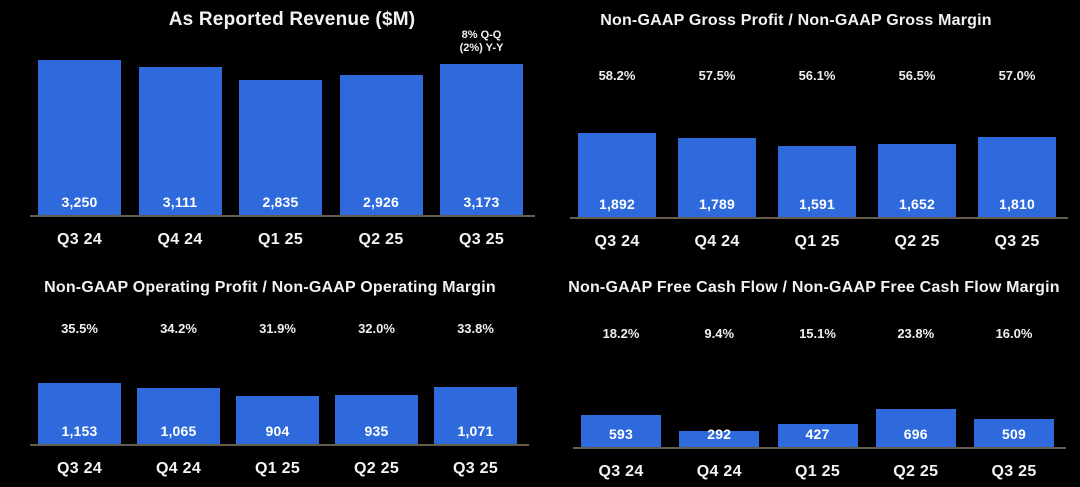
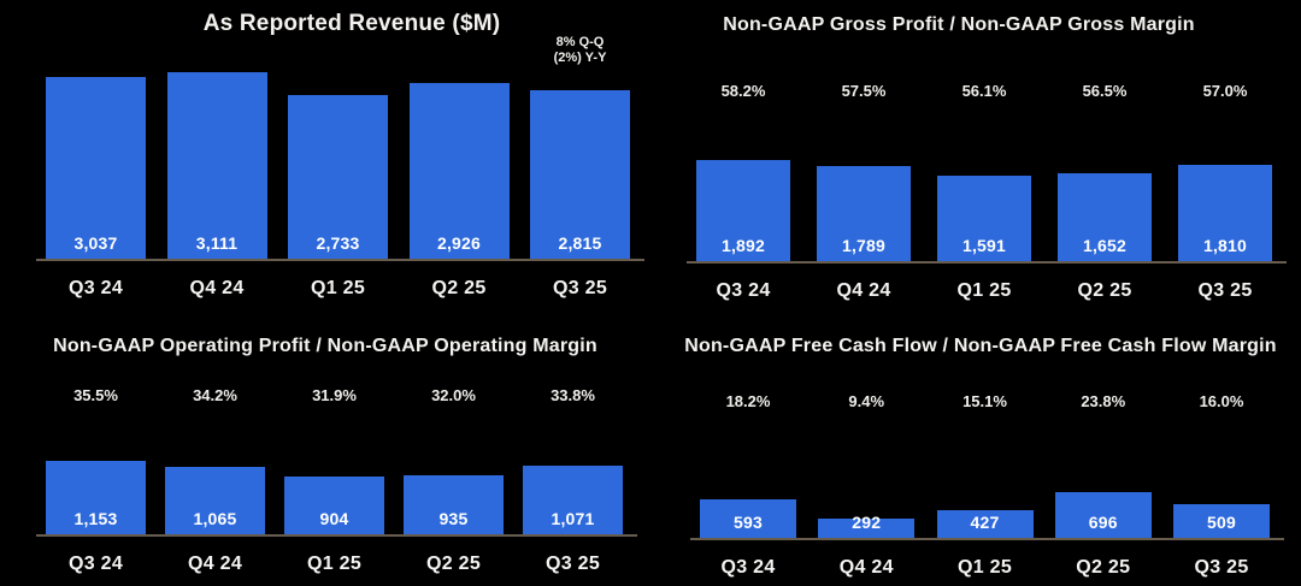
As Reported Revenue ($M)/Q3 24: 3,250 -> 3,037
As Reported Revenue ($M)/Q1 25: 2,835 -> 2,733
As Reported Revenue ($M)/Q3 25: 3,173 -> 2,815
